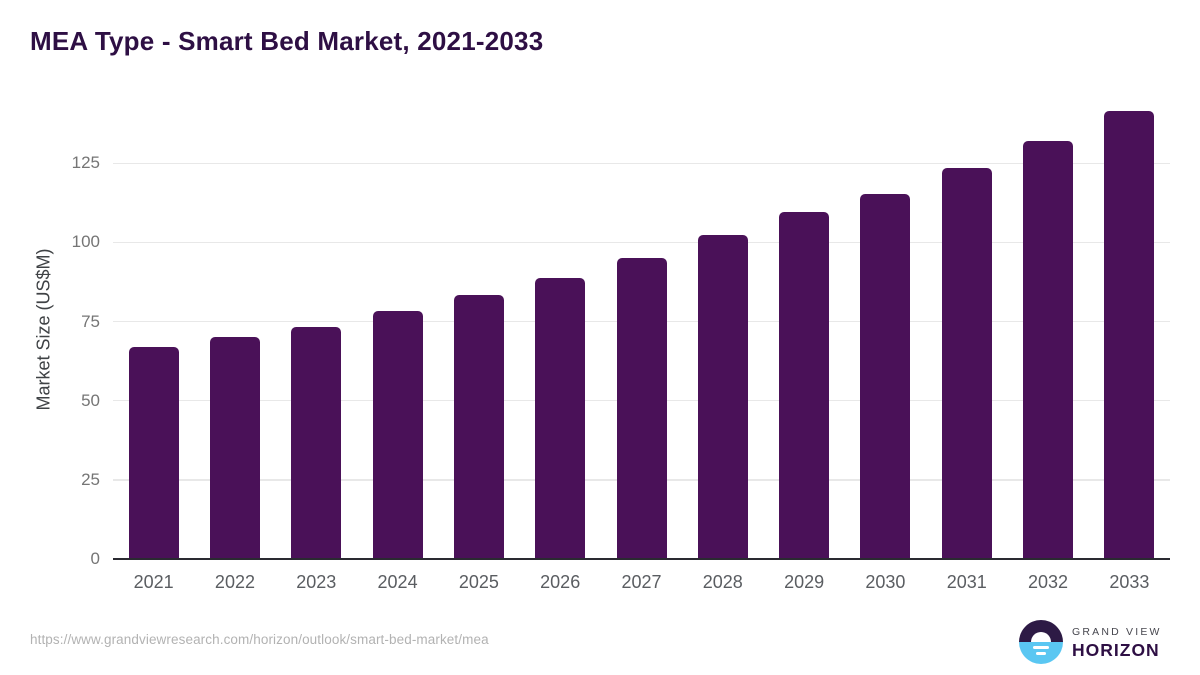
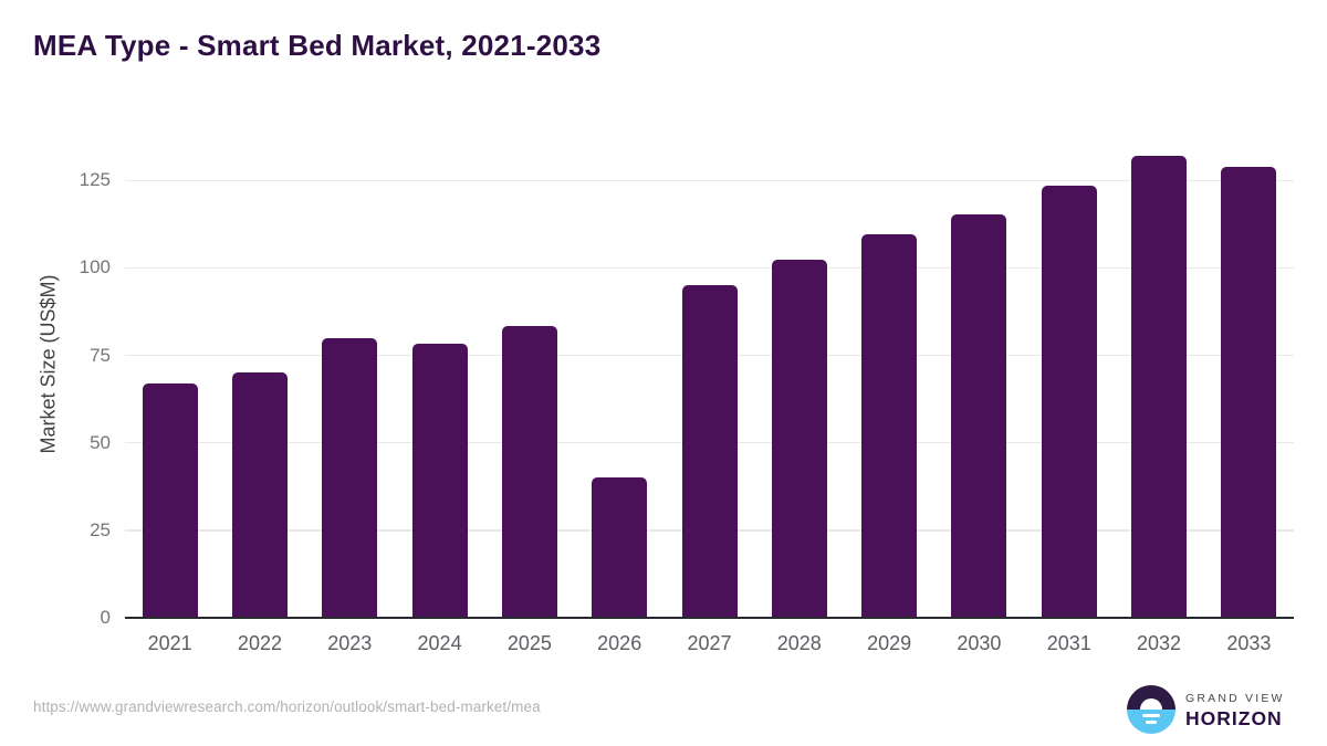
2023: 73 -> 80
2026: 89 -> 40
2033: 142 -> 129
